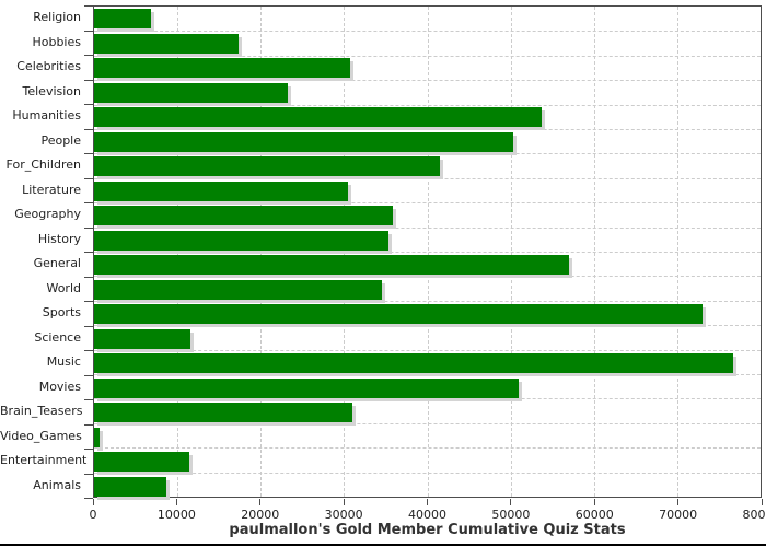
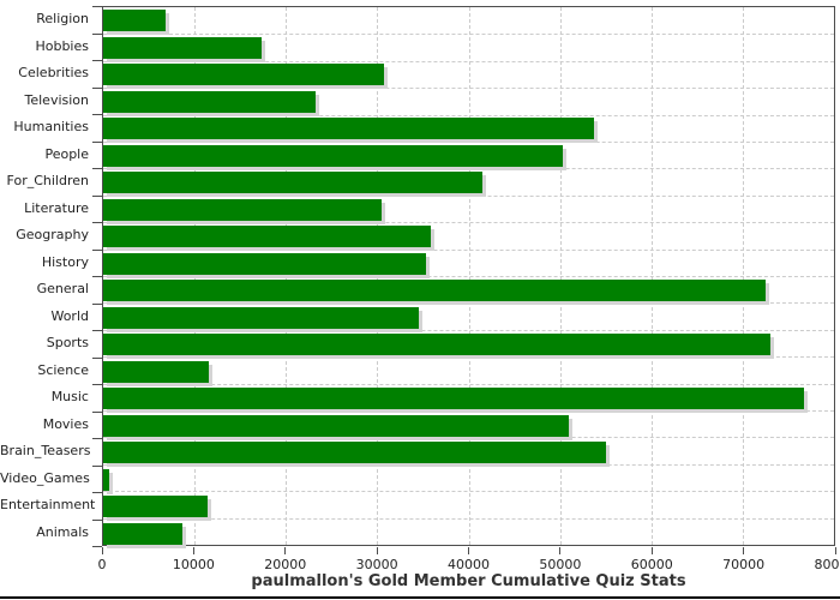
General: 57000 -> 72000
Brain_Teasers: 31000 -> 55000
